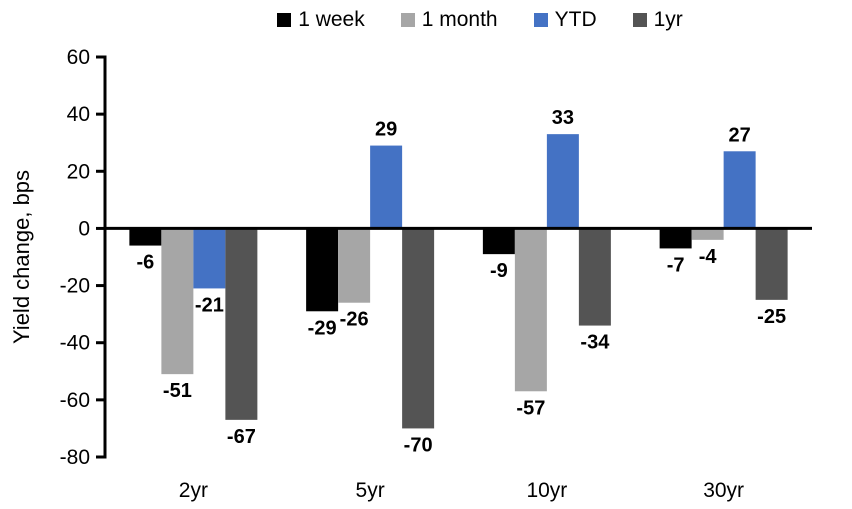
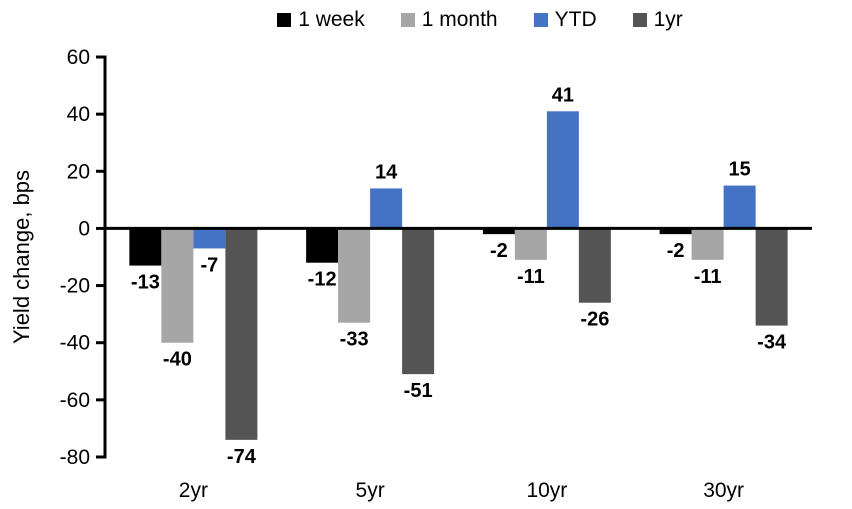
1 week/2yr: -6 -> -13
1 month/2yr: -51 -> -40
YTD/2yr: -21 -> -7
1yr/2yr: -67 -> -74
1 week/5yr: -29 -> -12
1 month/5yr: -26 -> -33
YTD/5yr: 29 -> 14
1yr/5yr: -70 -> -51
1 week/10yr: -9 -> -2
1 month/10yr: -57 -> -11
YTD/10yr: 33 -> 41
1yr/10yr: -34 -> -26
1 week/30yr: -7 -> -2
1 month/30yr: -4 -> -11
YTD/30yr: 27 -> 15
1yr/30yr: -25 -> -34
